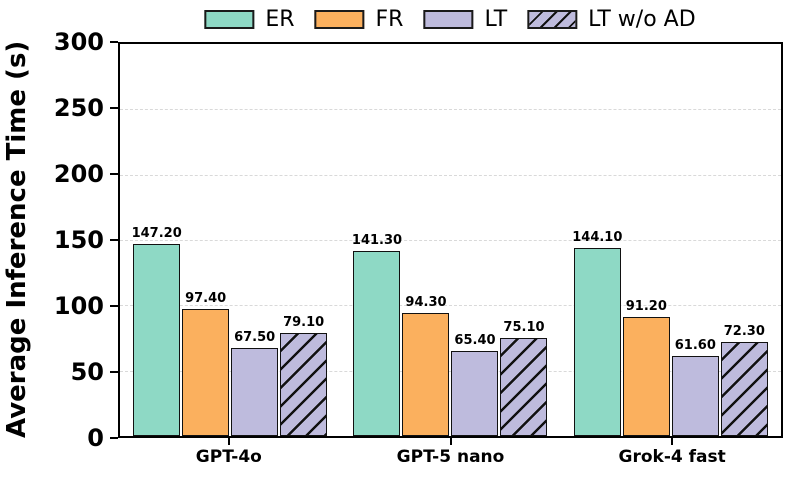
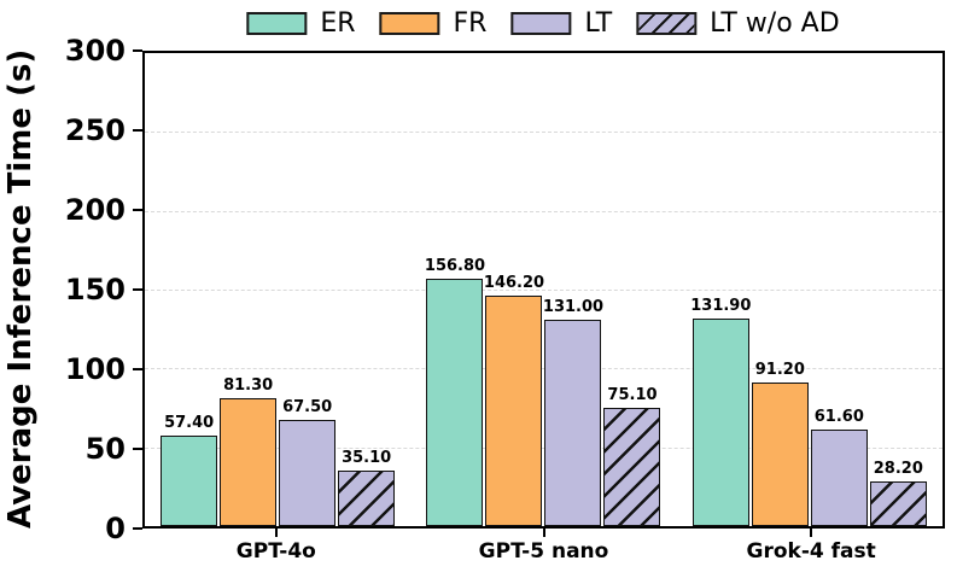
ER/GPT-4o: 147.20 -> 57.40
FR/GPT-4o: 97.40 -> 81.30
LT w/o AD/GPT-4o: 79.10 -> 35.10
ER/GPT-5 nano: 141.30 -> 156.80
FR/GPT-5 nano: 94.30 -> 146.20
LT/GPT-5 nano: 65.40 -> 131.00
ER/Grok-4 fast: 144.10 -> 131.90
LT w/o AD/Grok-4 fast: 72.30 -> 28.20
